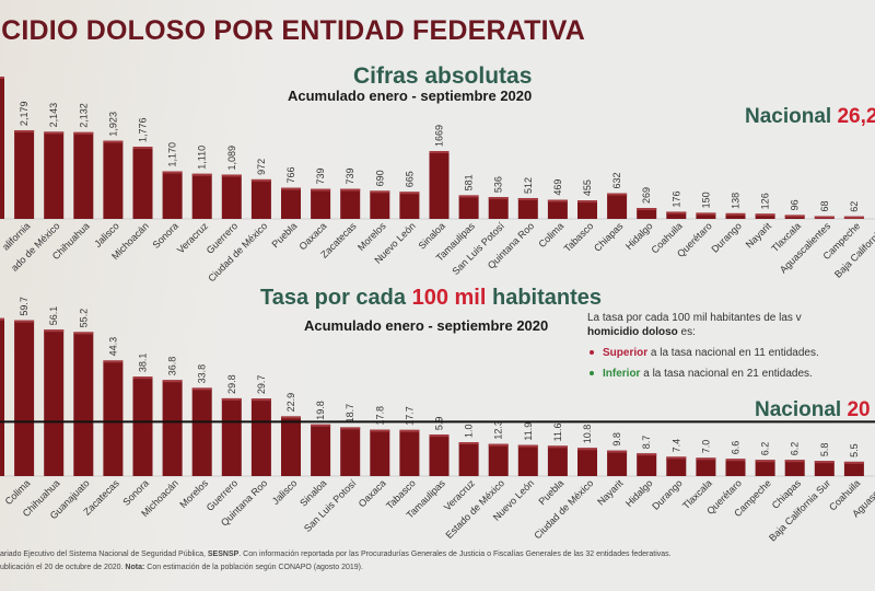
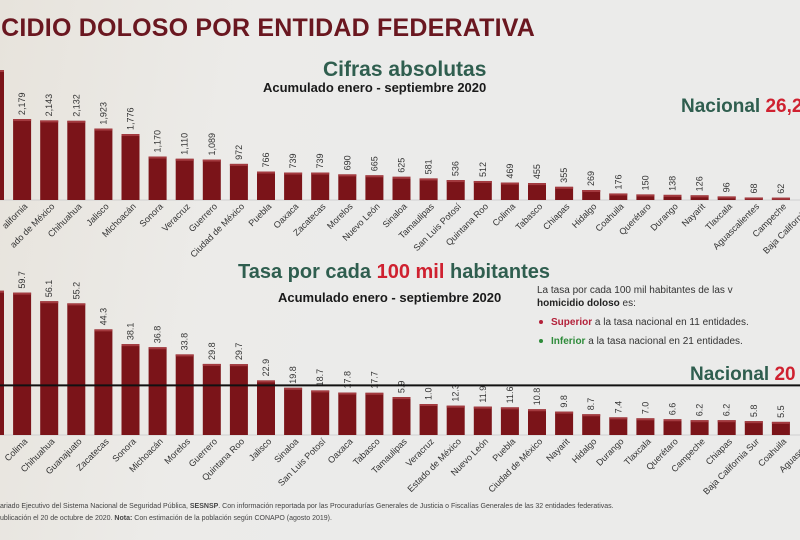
Cifras absolutas/Sinaloa: 1669 -> 625
Cifras absolutas/Chiapas: 632 -> 355
